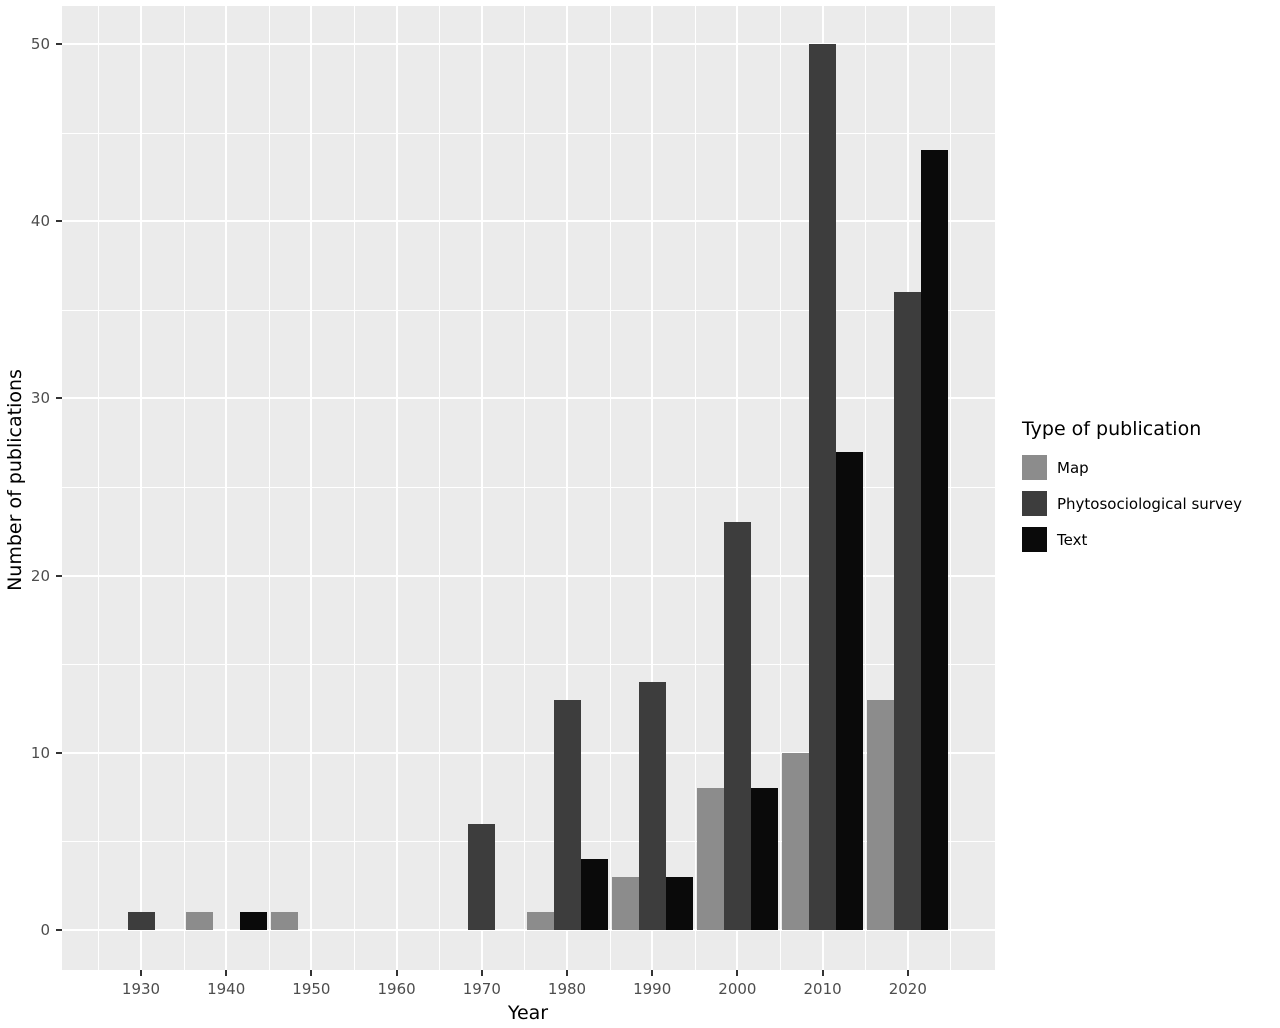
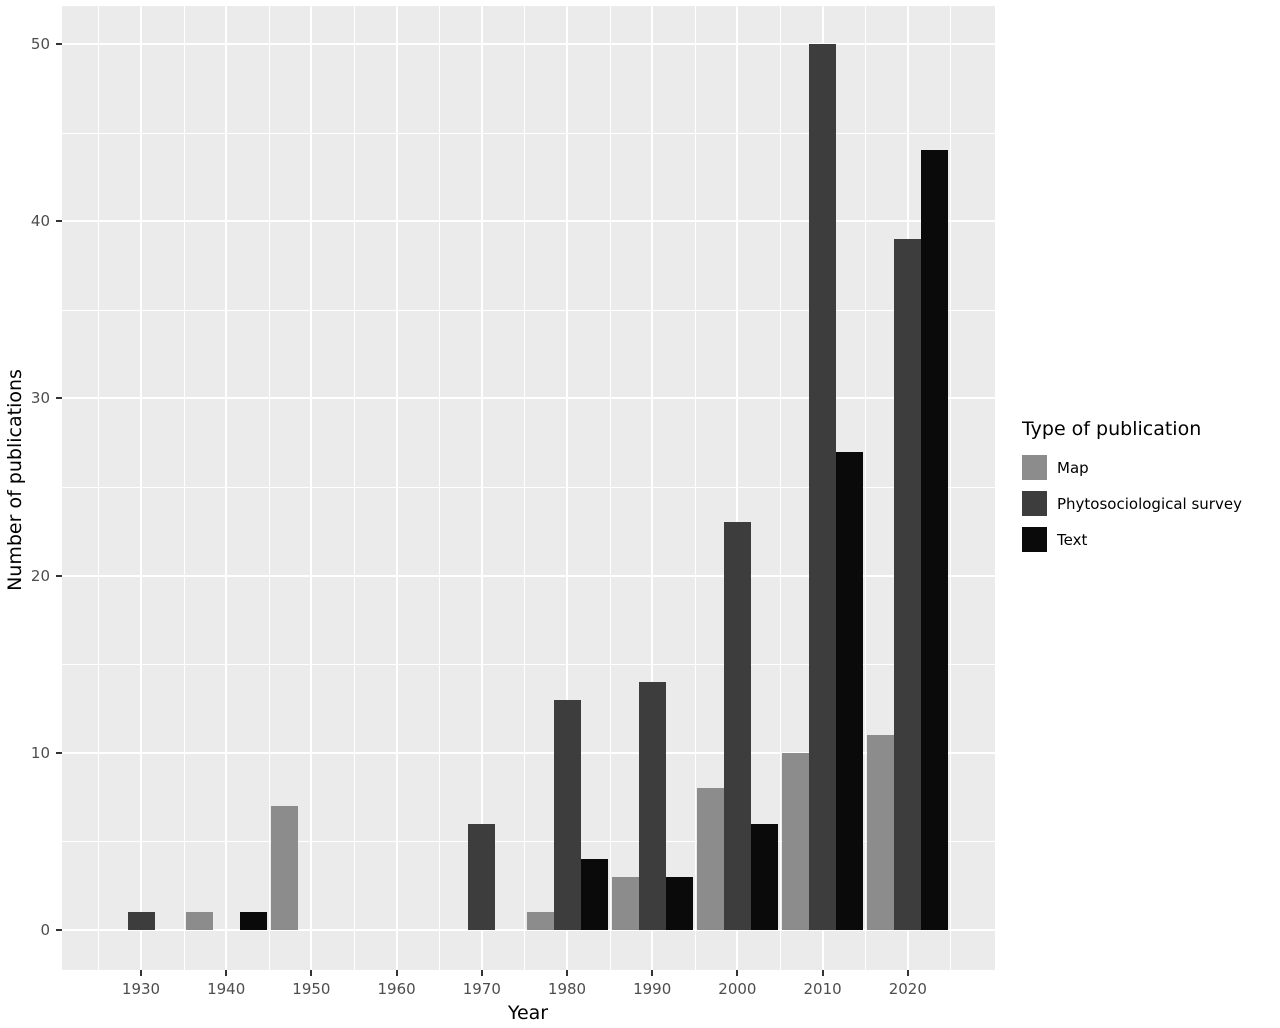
Map/1950: 1 -> 7
Text/2000: 8 -> 6
Map/2020: 13 -> 11
Phytosociological survey/2020: 36 -> 39
